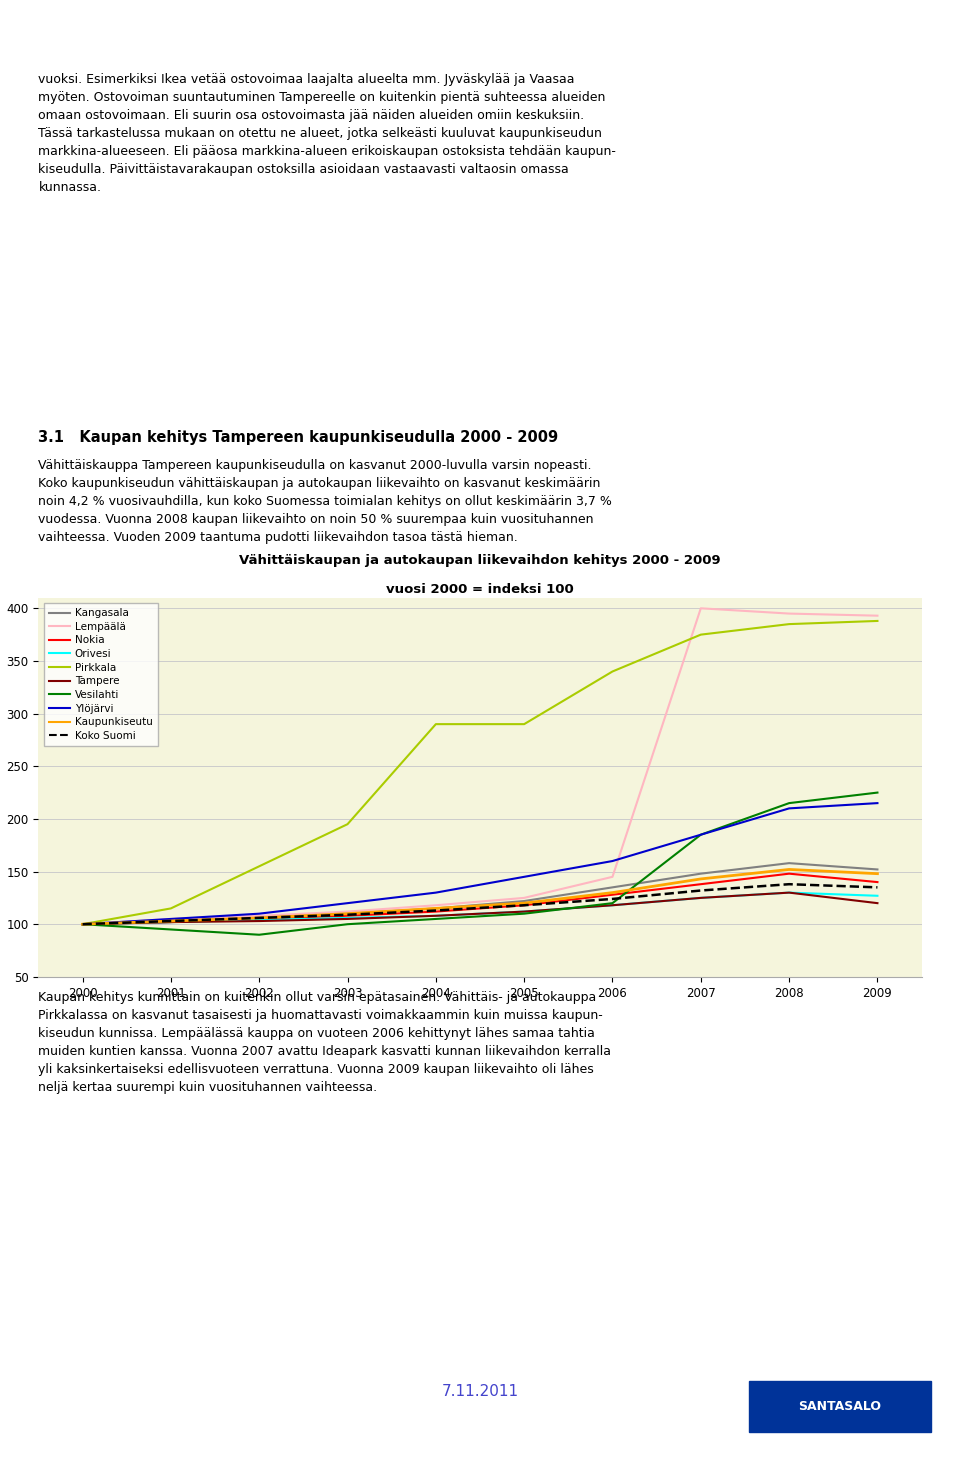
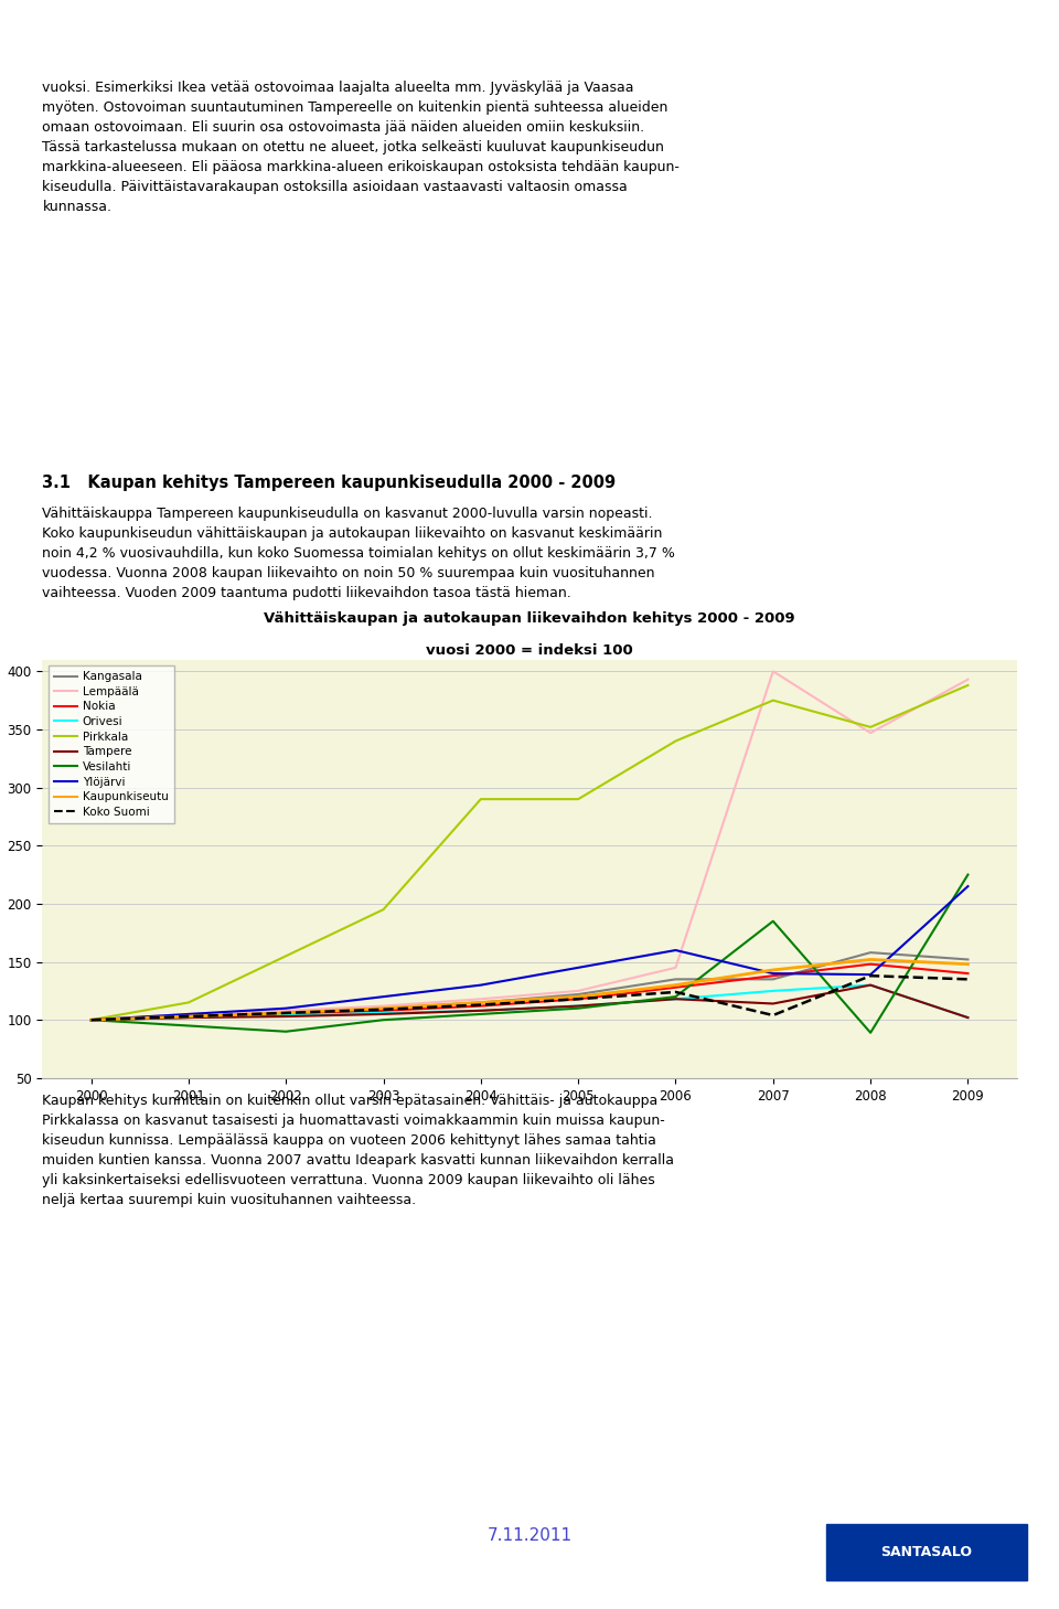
Kangasala/2007: 148 -> 135
Tampere/2007: 125 -> 114
Ylöjärvi/2007: 185 -> 140
Koko Suomi/2007: 132 -> 104
Lempäälä/2008: 395 -> 347
Pirkkala/2008: 385 -> 352
Vesilahti/2008: 215 -> 89
Ylöjärvi/2008: 210 -> 139
Orivesi/2009: 127 -> 102
Tampere/2009: 120 -> 102
